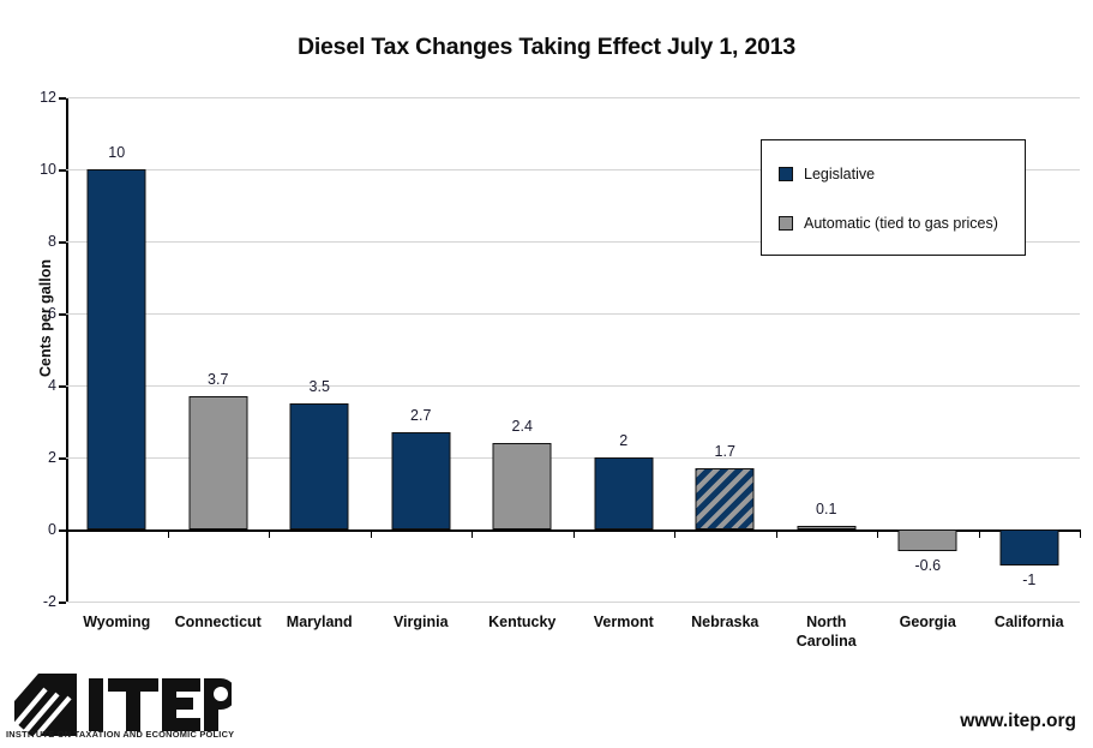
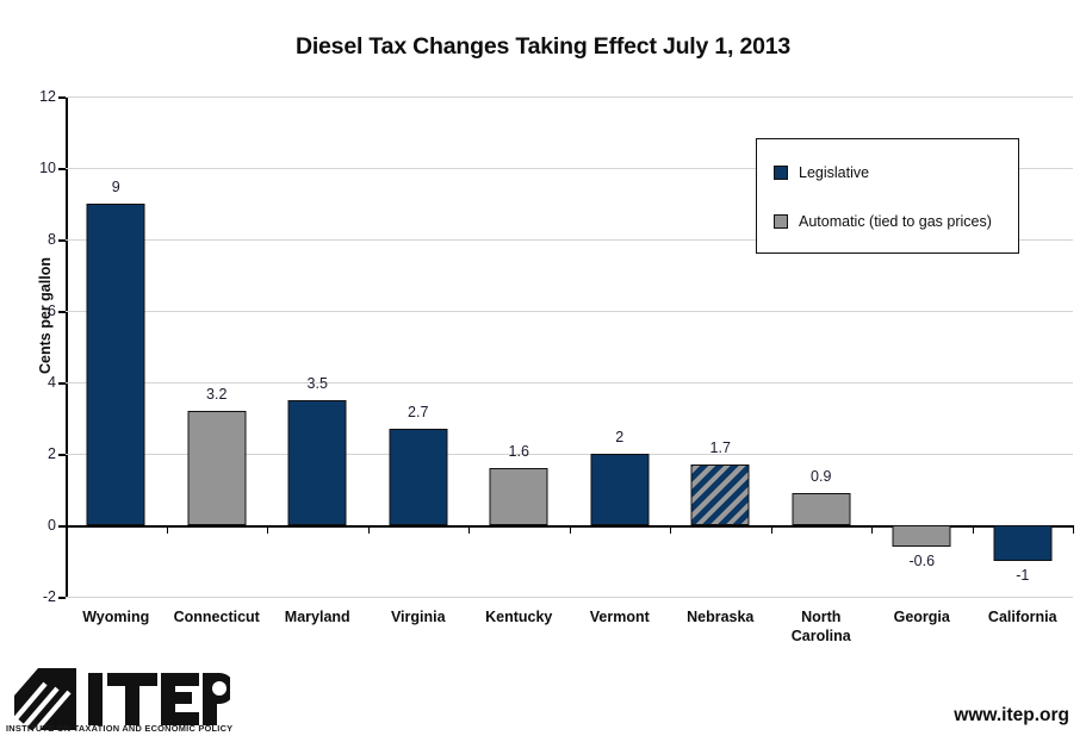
Wyoming: 10 -> 9
Connecticut: 3.7 -> 3.2
Kentucky: 2.4 -> 1.6
North Carolina: 0.1 -> 0.9
